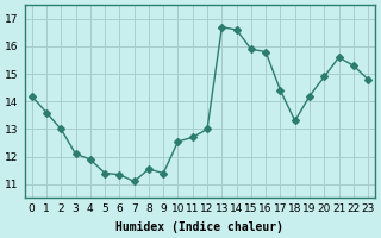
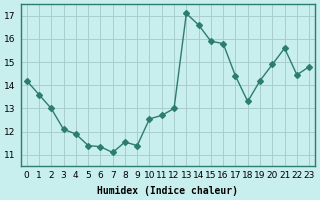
13: 16.70 -> 17.10
22: 15.30 -> 14.45
